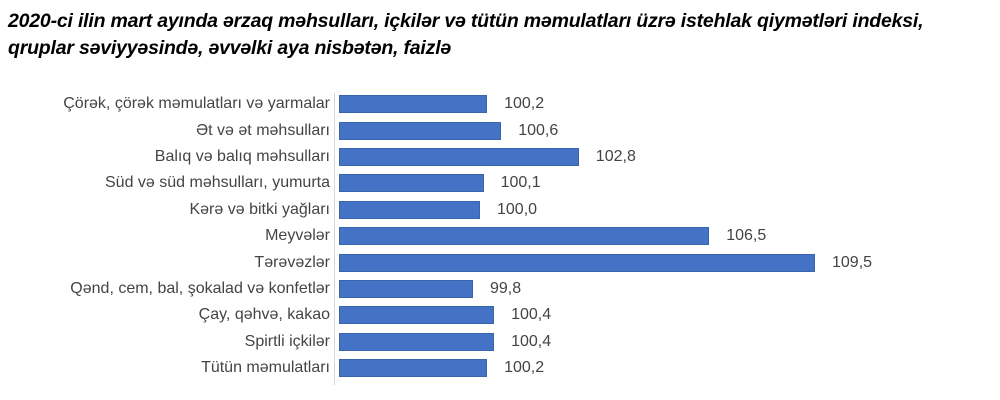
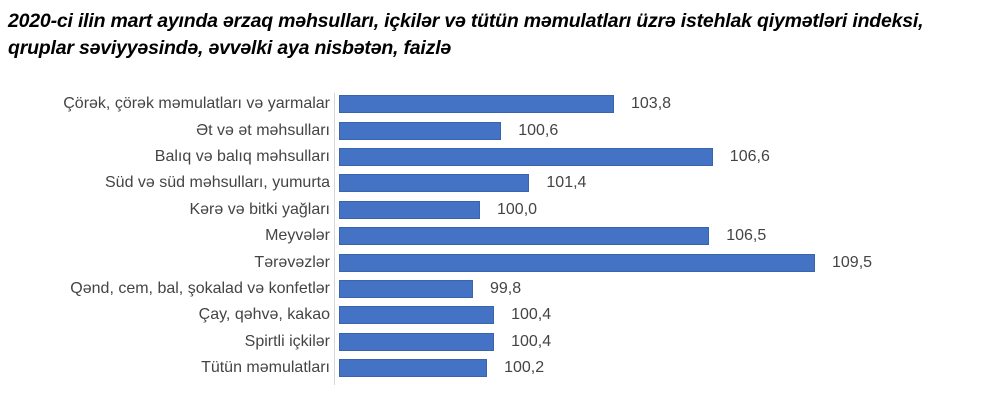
Çörək, çörək məmulatları və yarmalar: 100,2 -> 103,8
Balıq və balıq məhsulları: 102,8 -> 106,6
Süd və süd məhsulları, yumurta: 100,1 -> 101,4
